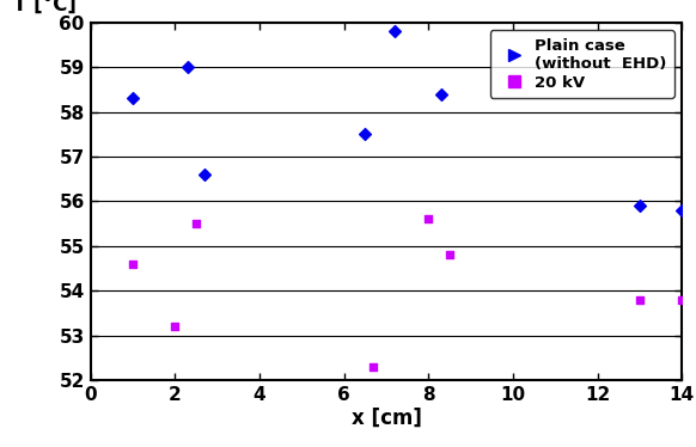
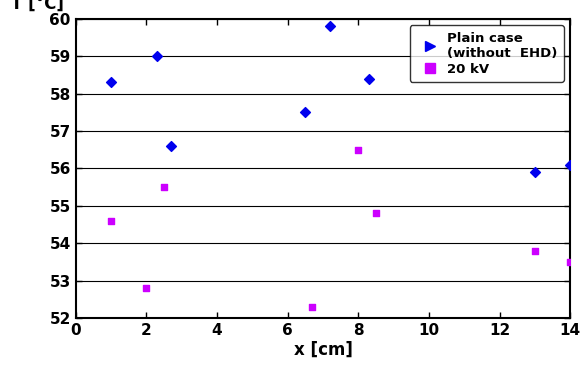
20 kV/2: 53.2 -> 52.8
20 kV/8: 55.6 -> 56.5
Plain case (without EHD)/14: 55.8 -> 56.1
20 kV/14: 53.8 -> 53.5
